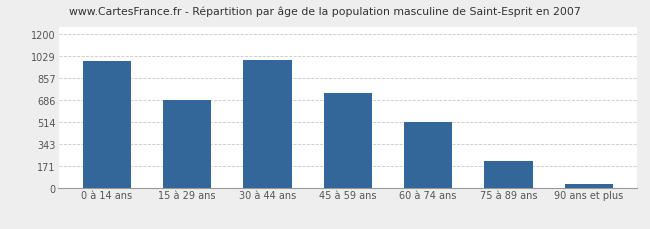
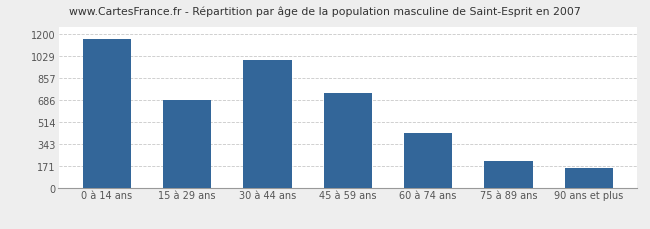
0 à 14 ans: 990 -> 1160
60 à 74 ans: 510 -> 430
90 ans et plus: 30 -> 150
